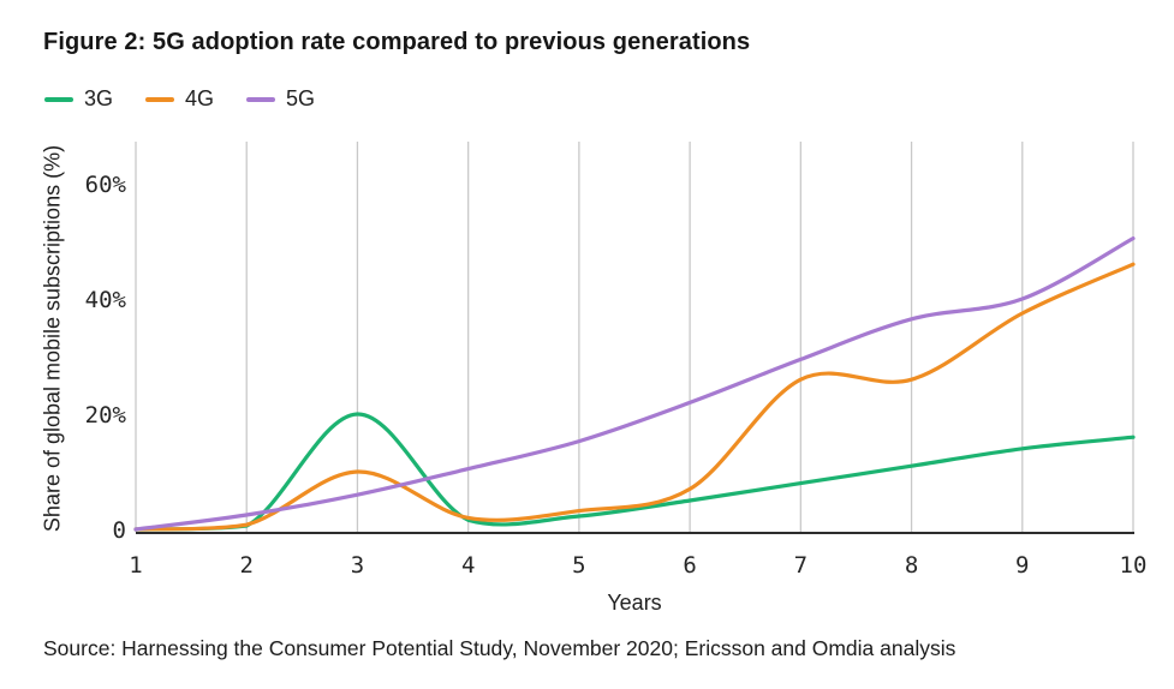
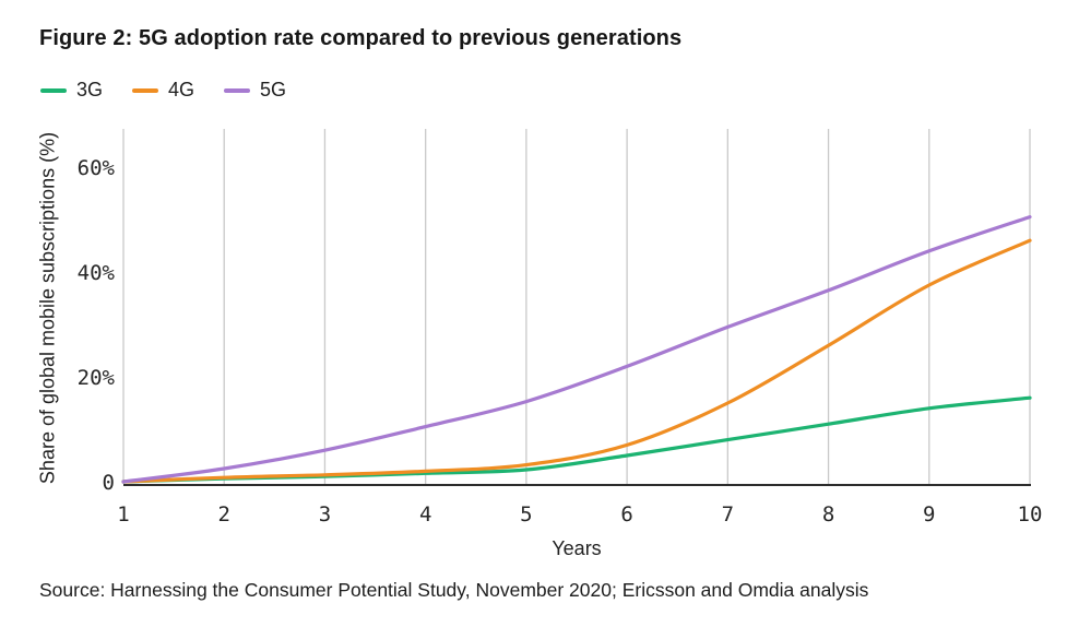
3G/3: 20% -> 1%
4G/3: 10% -> 1%
4G/7: 26% -> 15%
5G/9: 40% -> 44%
